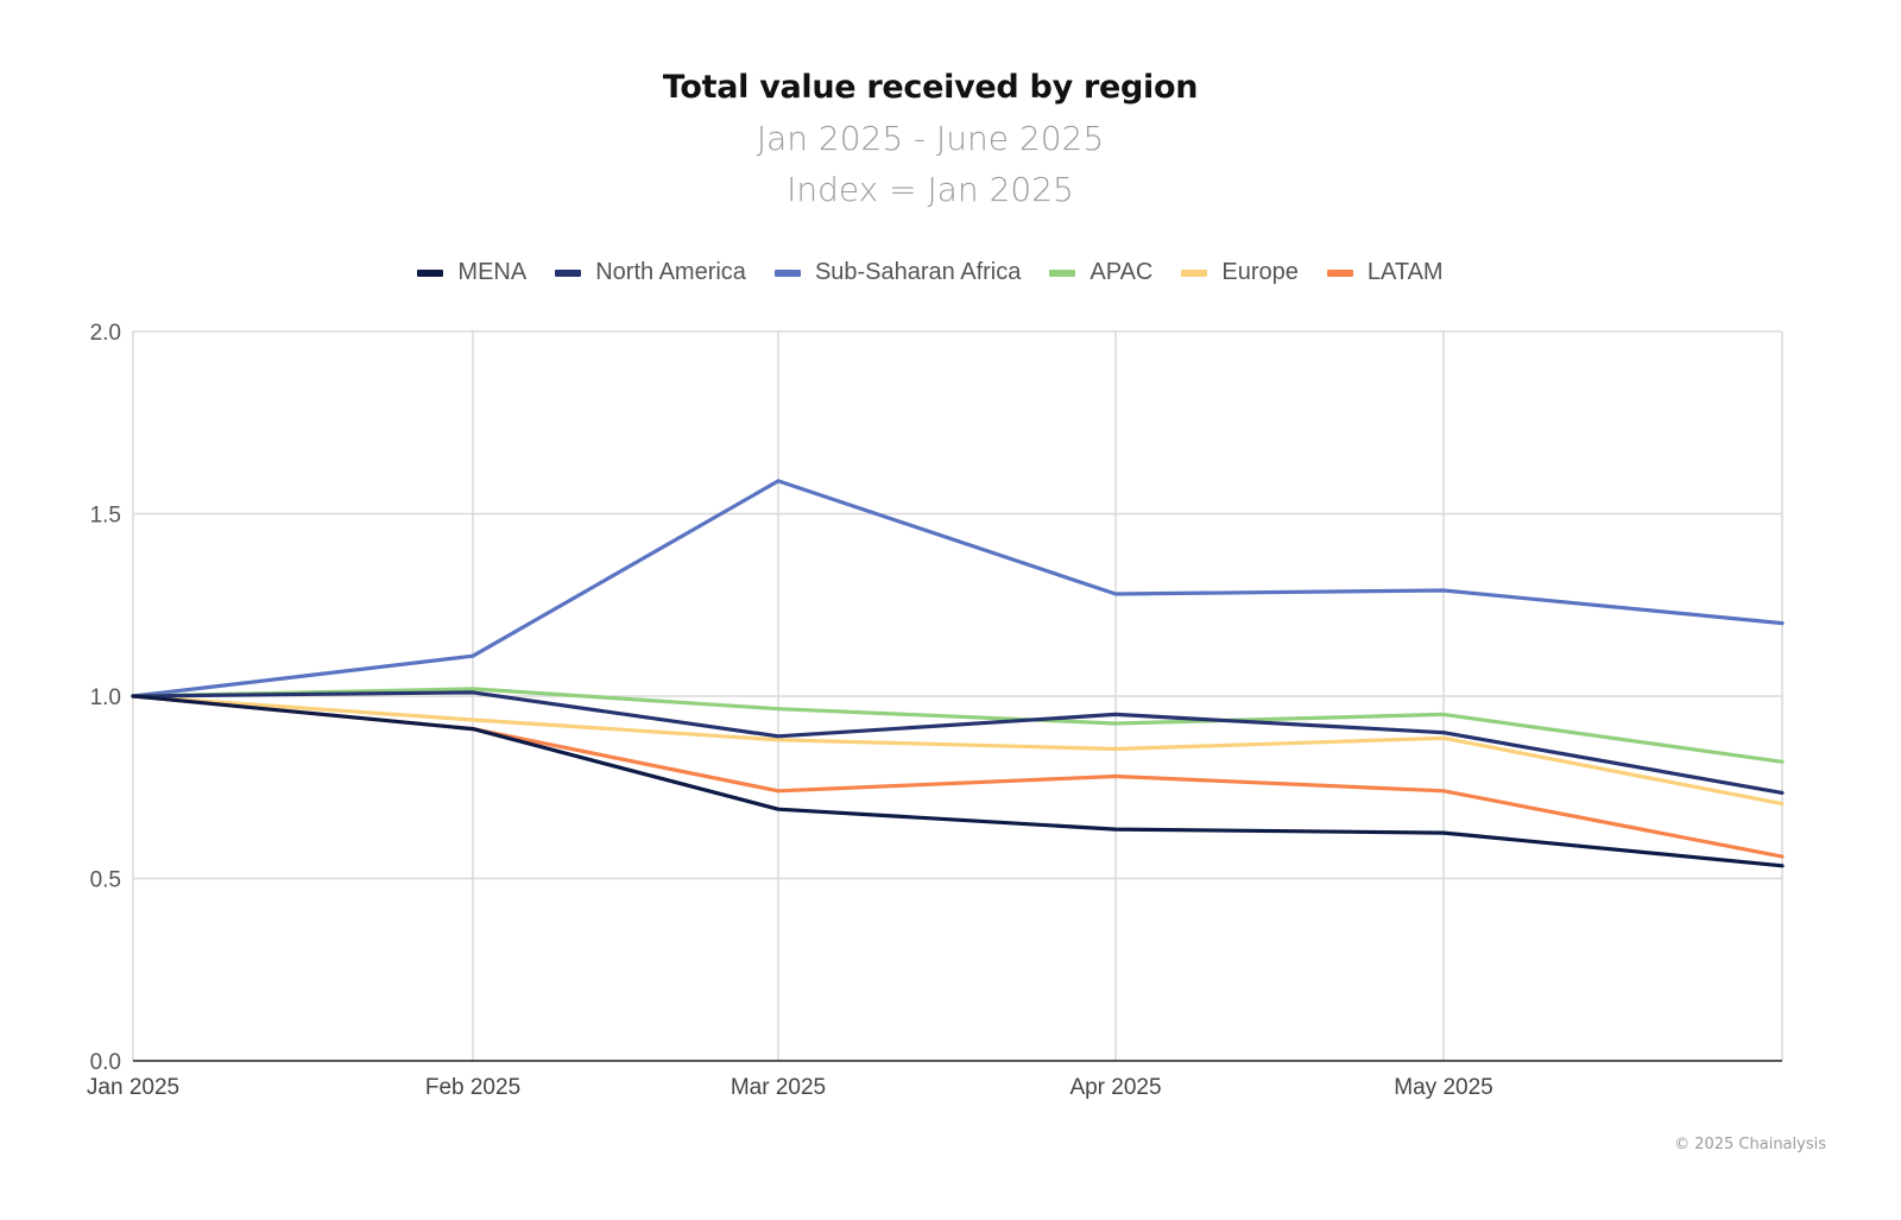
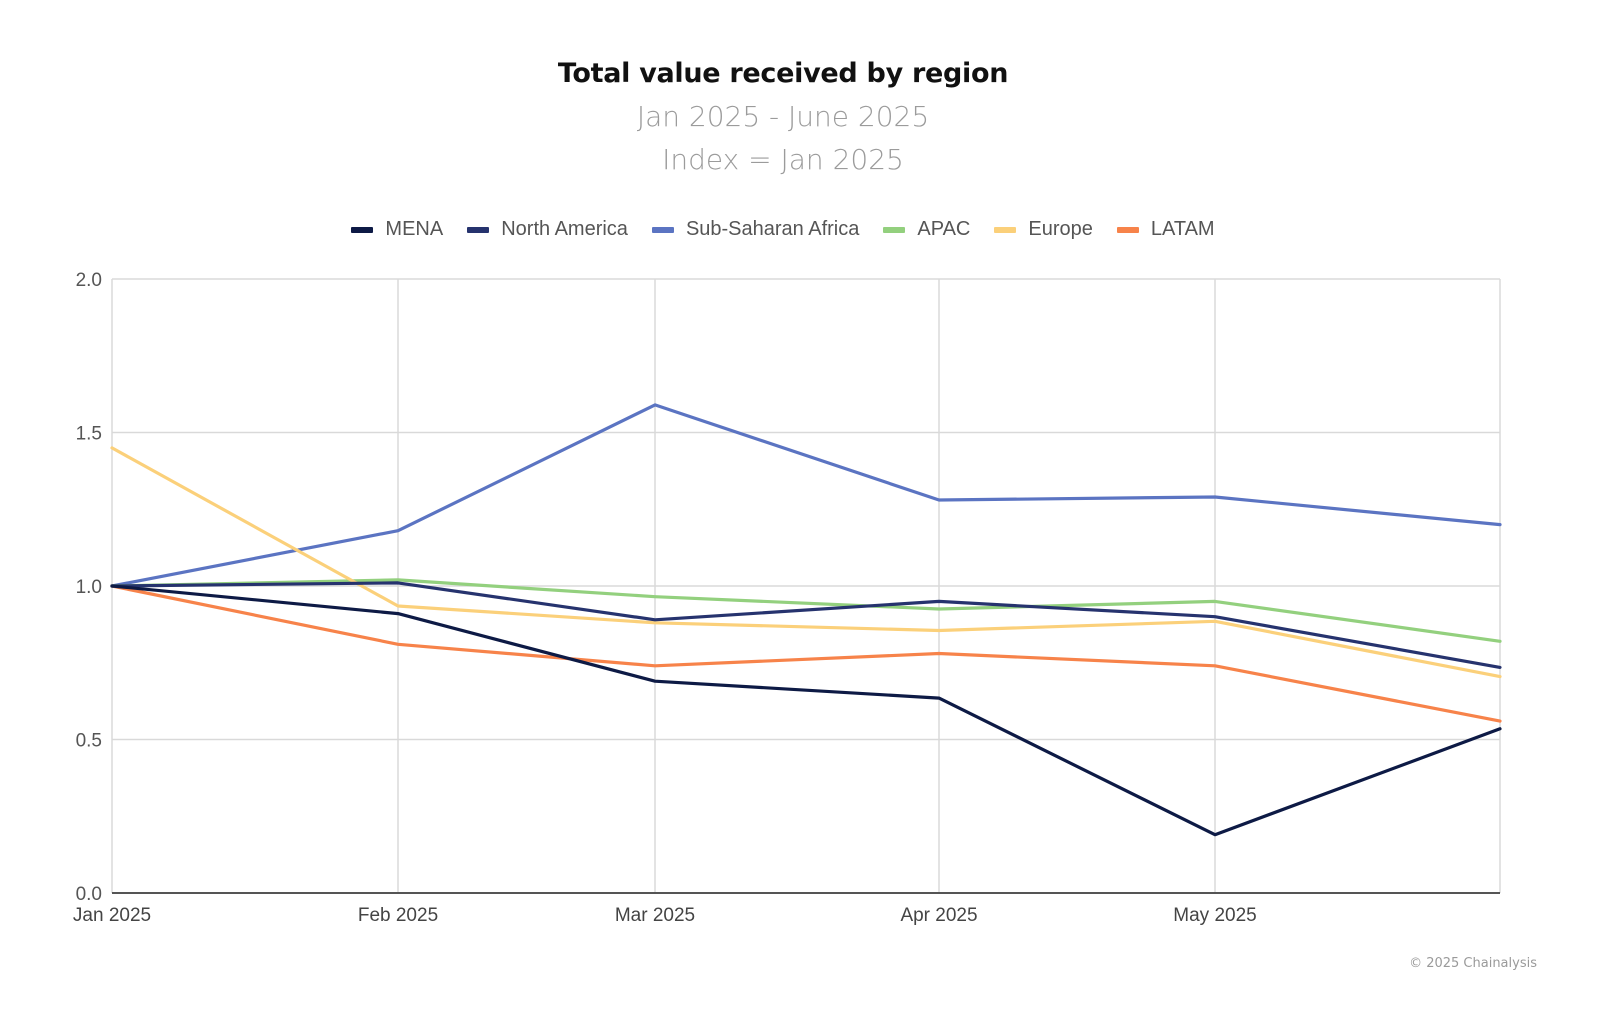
Europe/Jan 2025: 1.00 -> 1.45
Sub-Saharan Africa/Feb 2025: 1.11 -> 1.18
LATAM/Feb 2025: 0.91 -> 0.81
MENA/May 2025: 0.62 -> 0.19
